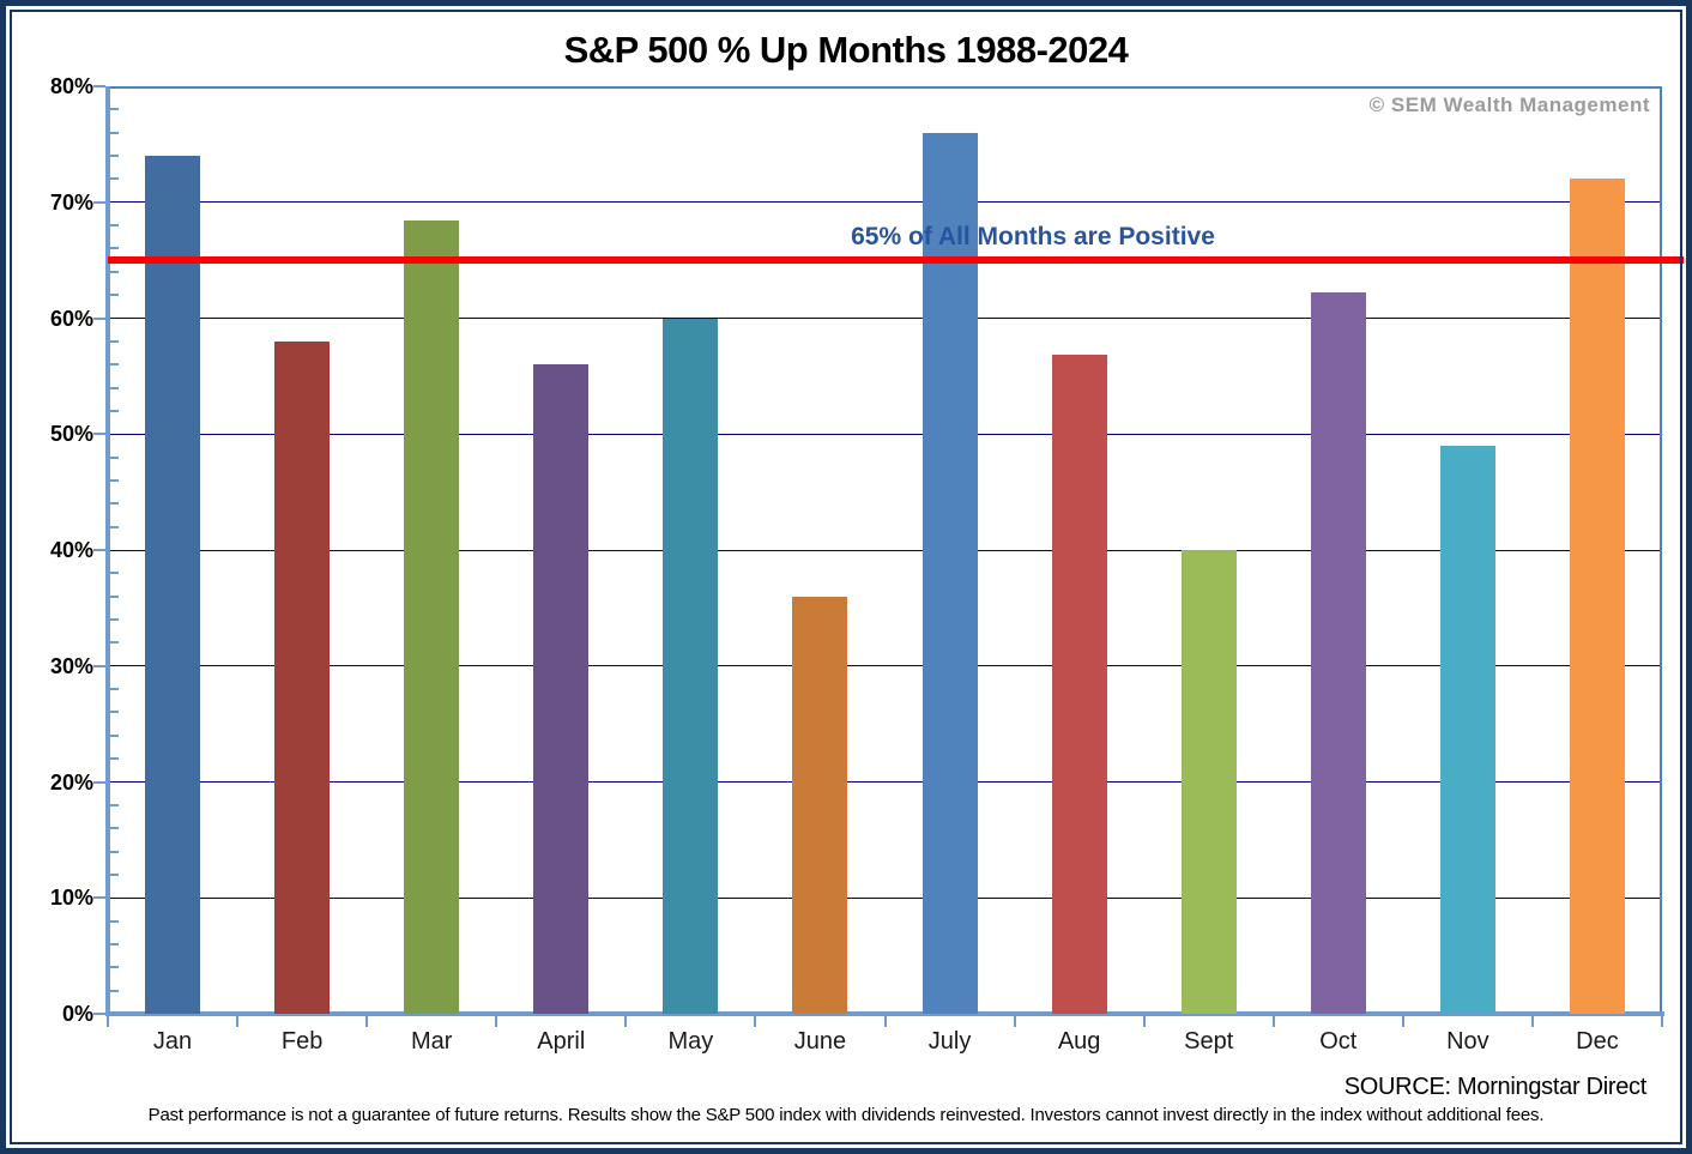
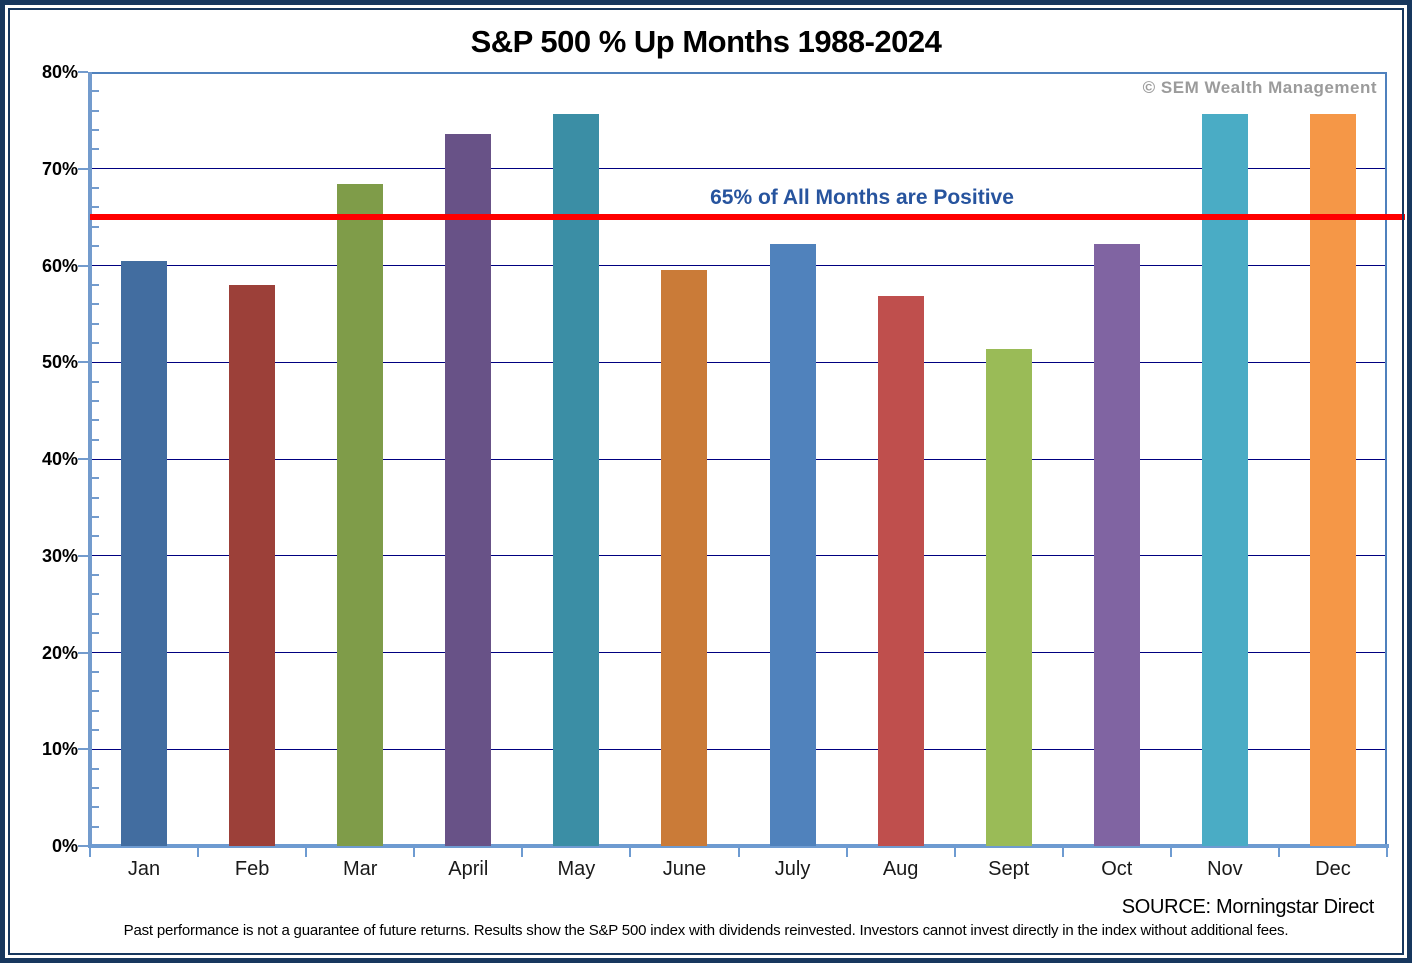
Jan: 74% -> 60%
April: 56% -> 74%
May: 60% -> 76%
June: 36% -> 60%
July: 76% -> 62%
Sept: 40% -> 51%
Nov: 49% -> 76%
Dec: 72% -> 76%
